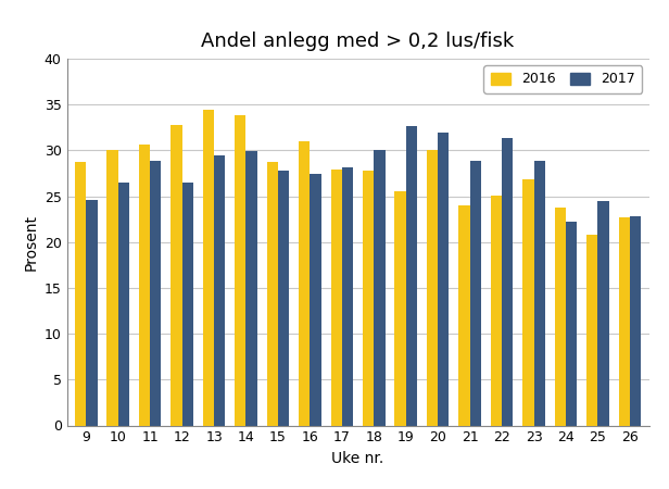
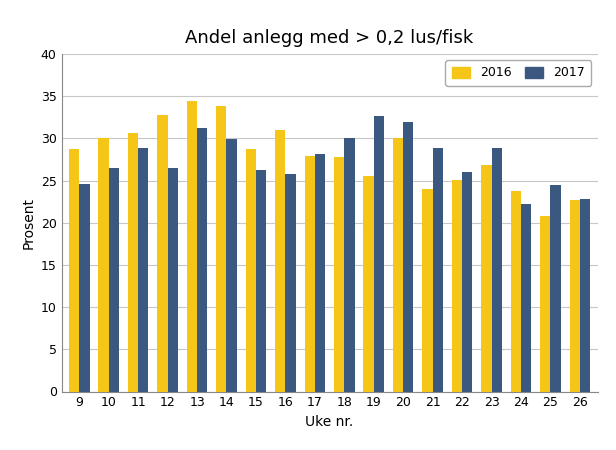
2017/13: 29.4 -> 31.2
2017/15: 27.8 -> 26.2
2017/16: 27.4 -> 25.8
2017/22: 31.3 -> 26.0
